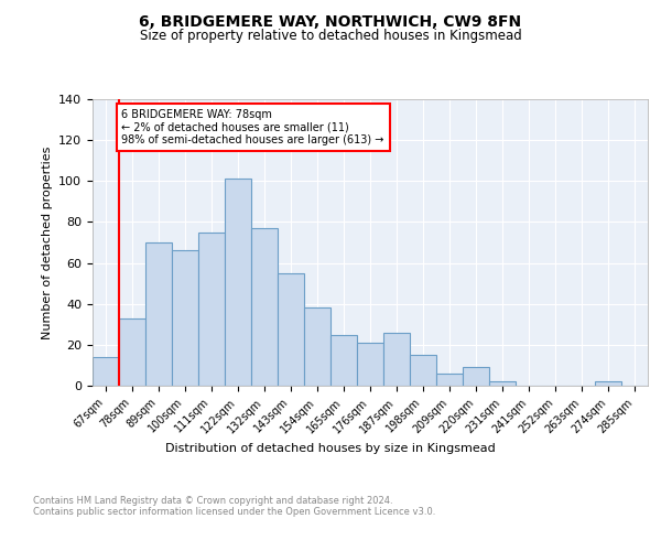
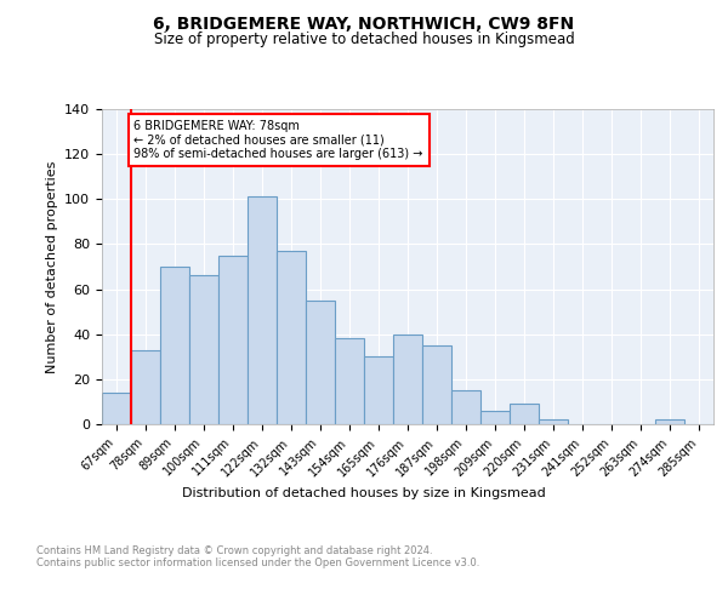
165sqm: 25 -> 30
176sqm: 21 -> 40
187sqm: 26 -> 35
